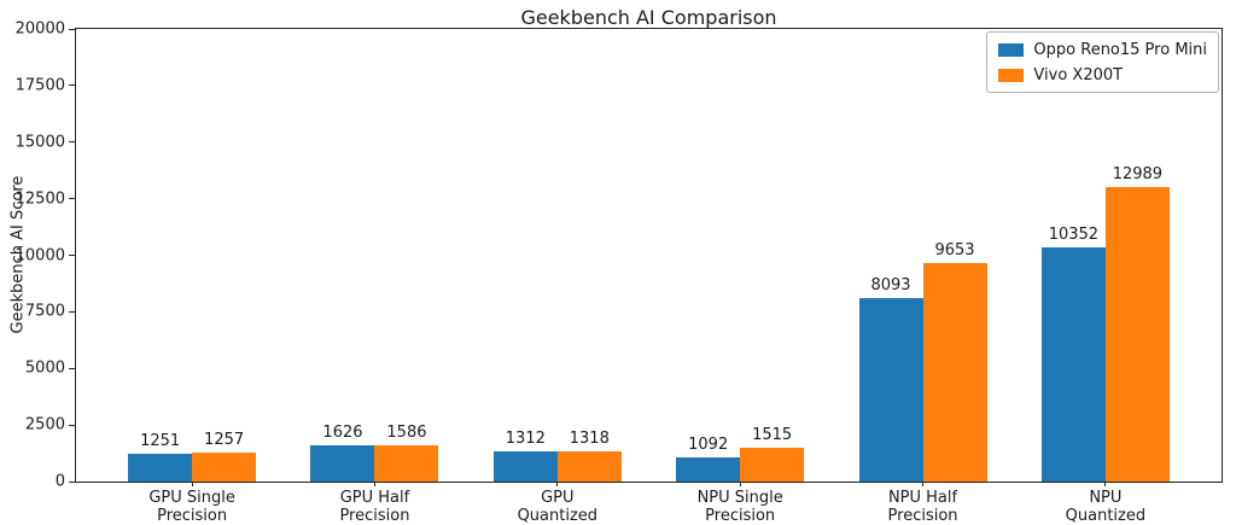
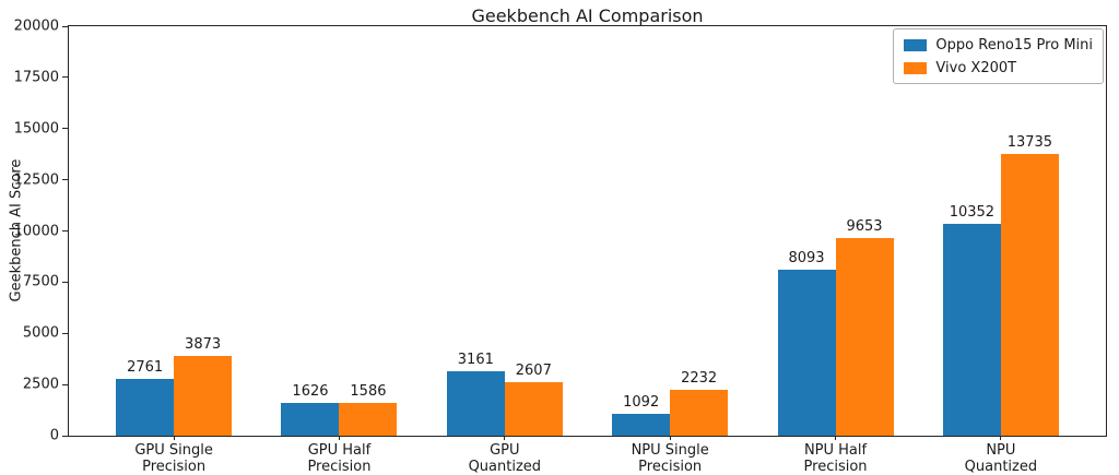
Oppo Reno15 Pro Mini/GPU Single Precision: 1251 -> 2761
Vivo X200T/GPU Single Precision: 1257 -> 3873
Oppo Reno15 Pro Mini/GPU Quantized: 1312 -> 3161
Vivo X200T/GPU Quantized: 1318 -> 2607
Vivo X200T/NPU Single Precision: 1515 -> 2232
Vivo X200T/NPU Quantized: 12989 -> 13735
